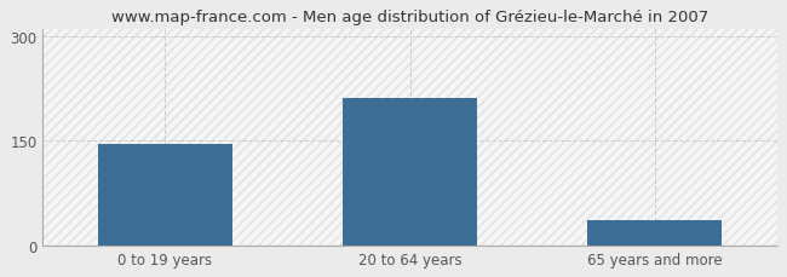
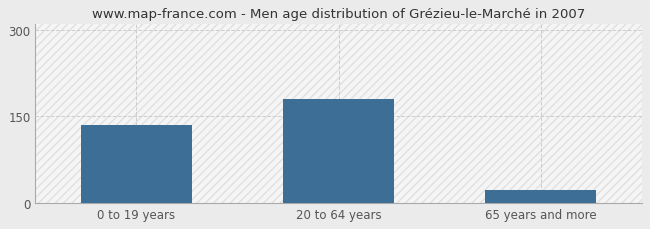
0 to 19 years: 146 -> 135
20 to 64 years: 212 -> 181
65 years and more: 36 -> 22
